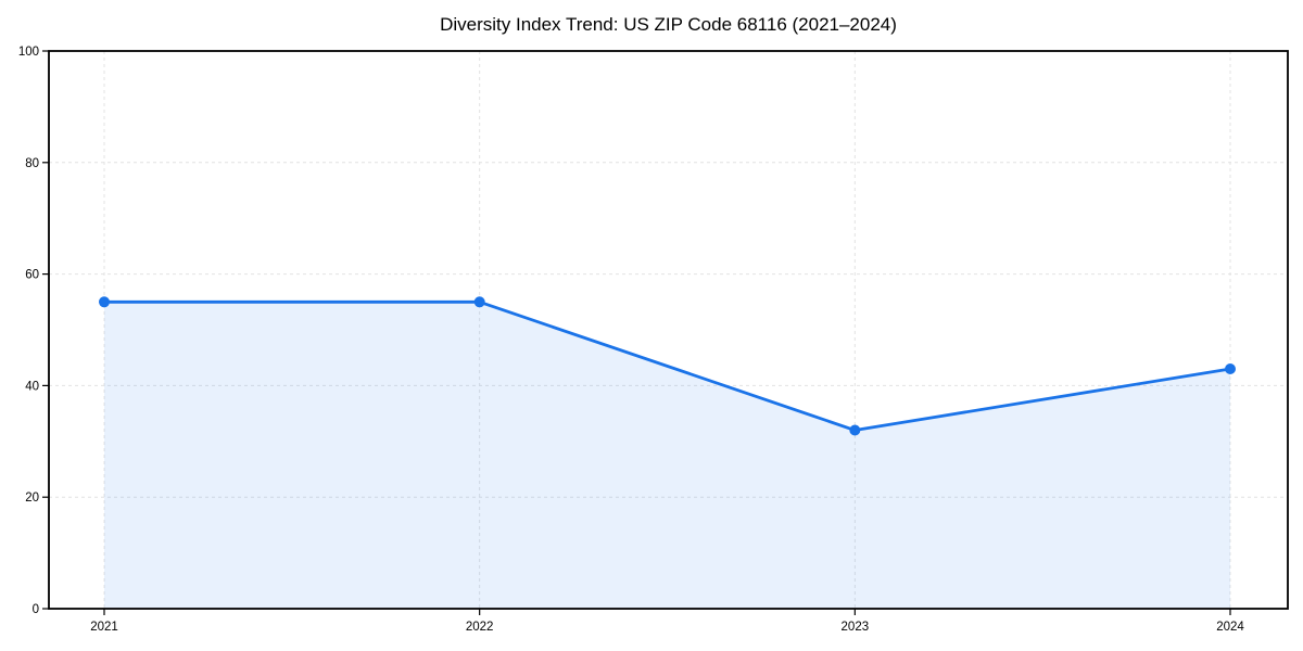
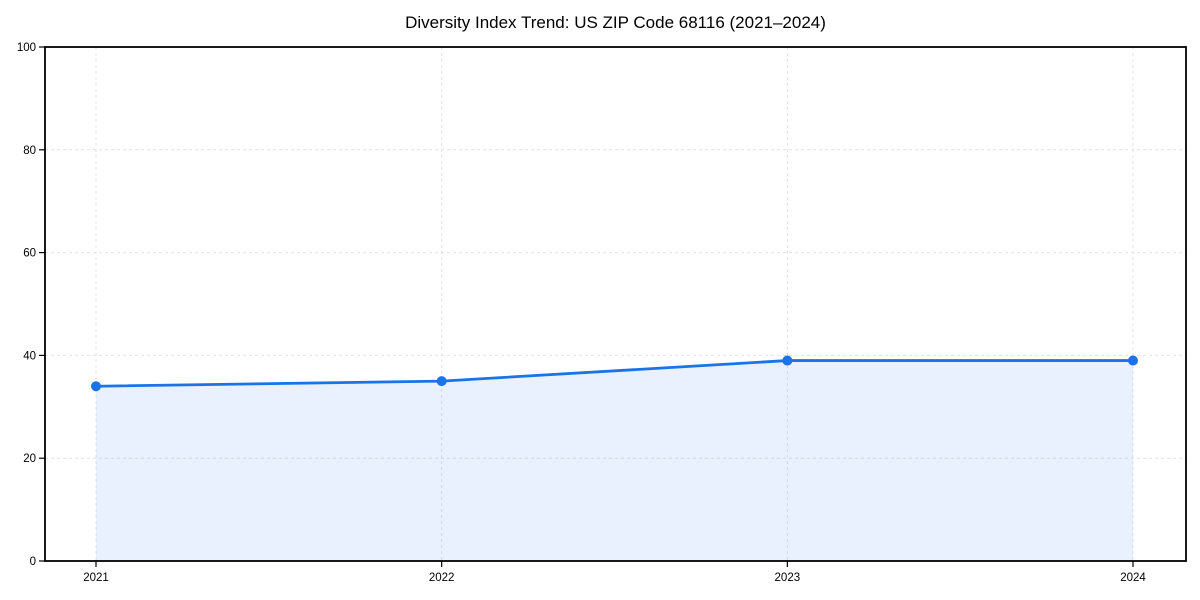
2021: 55 -> 34
2022: 55 -> 35
2023: 32 -> 39
2024: 43 -> 39
